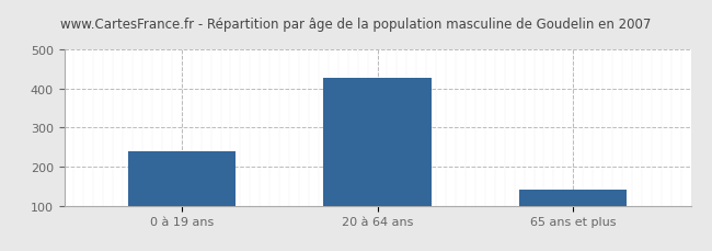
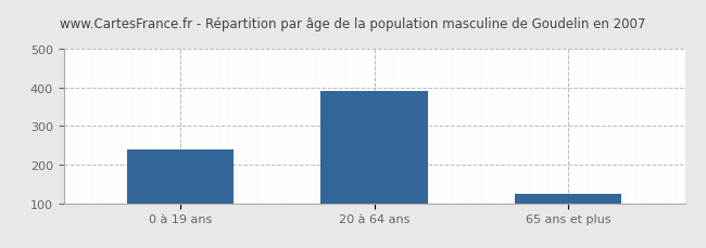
20 à 64 ans: 426 -> 390
65 ans et plus: 141 -> 125
